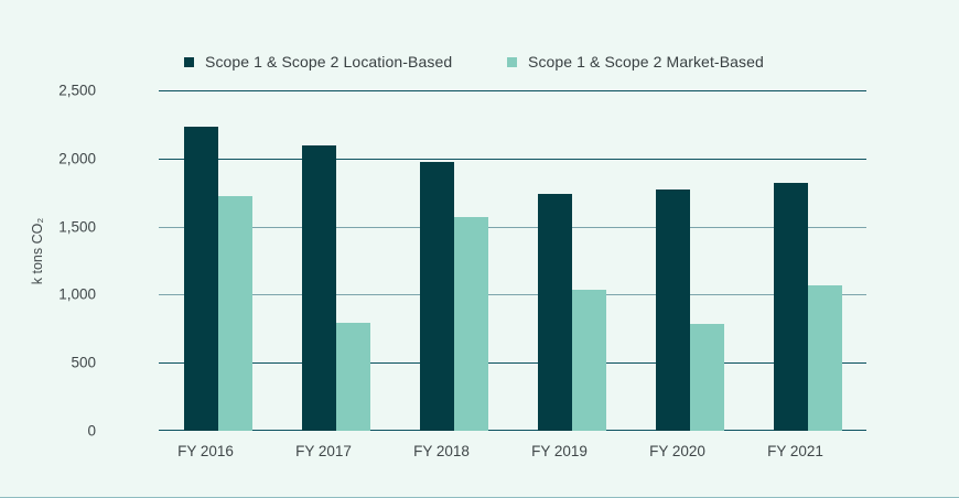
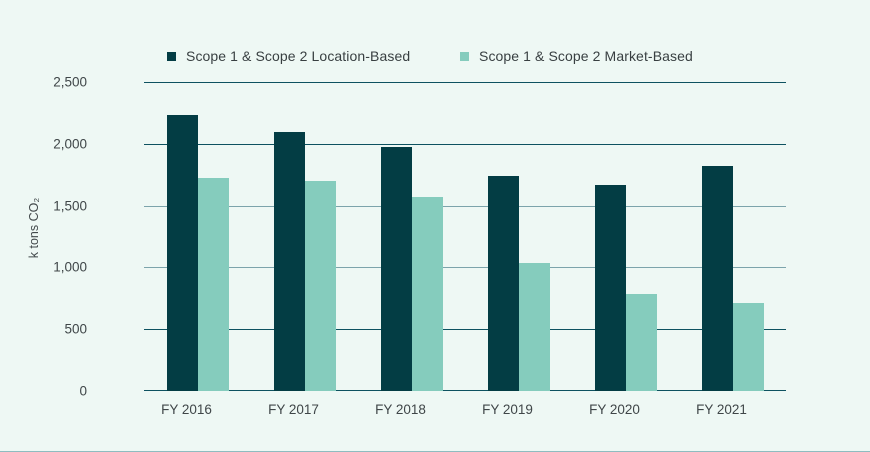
Scope 1 & Scope 2 Market-Based/FY 2017: 790 -> 1700
Scope 1 & Scope 2 Location-Based/FY 2020: 1770 -> 1660
Scope 1 & Scope 2 Market-Based/FY 2021: 1070 -> 720
